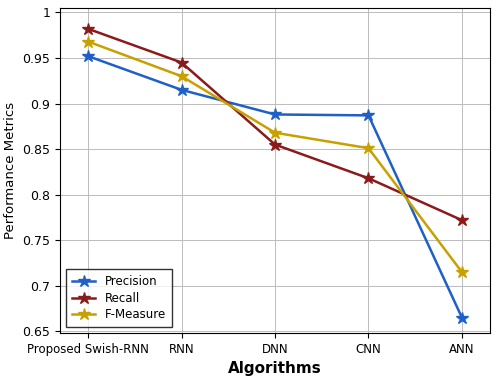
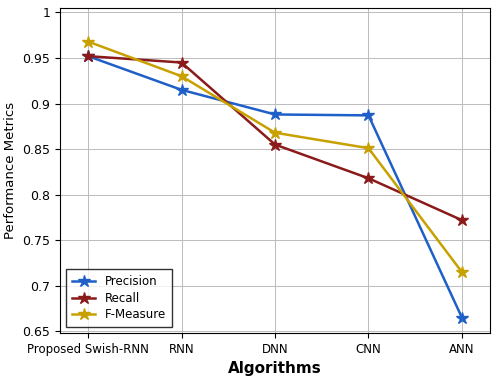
Recall/Proposed Swish-RNN: 0.982 -> 0.952
